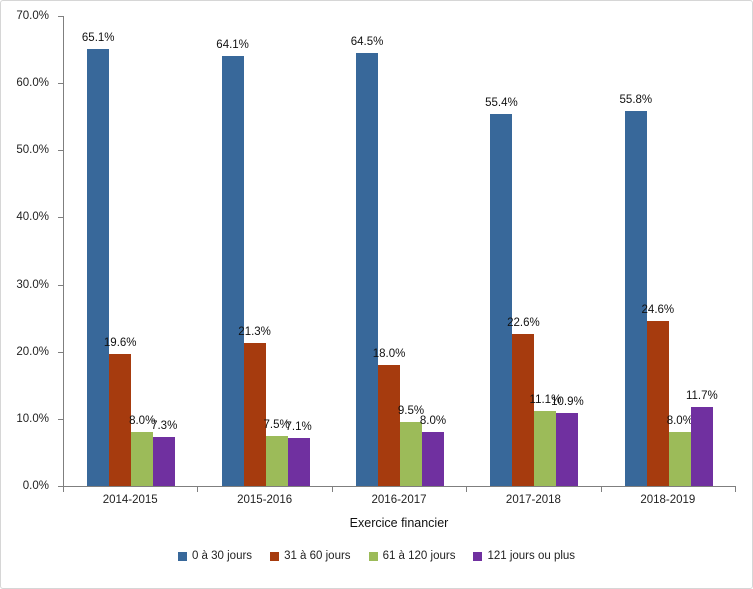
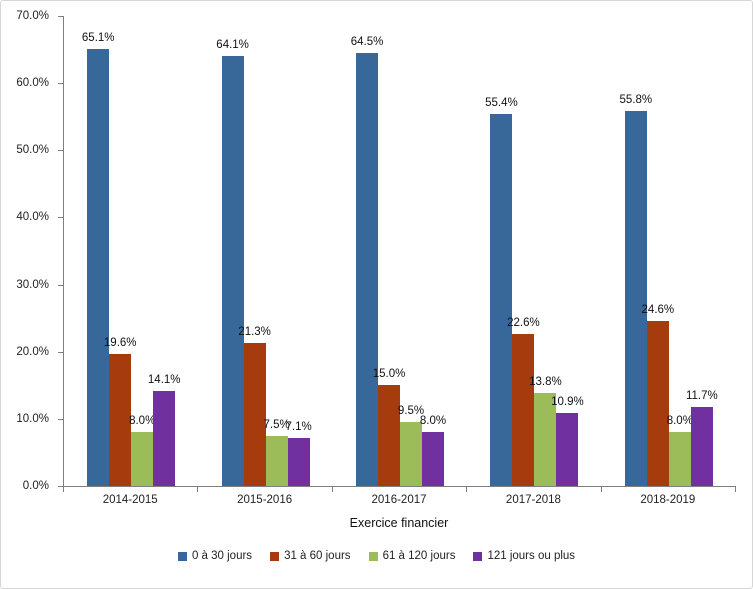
121 jours ou plus/2014-2015: 7.3% -> 14.1%
31 à 60 jours/2016-2017: 18.0% -> 15.0%
61 à 120 jours/2017-2018: 11.1% -> 13.8%
